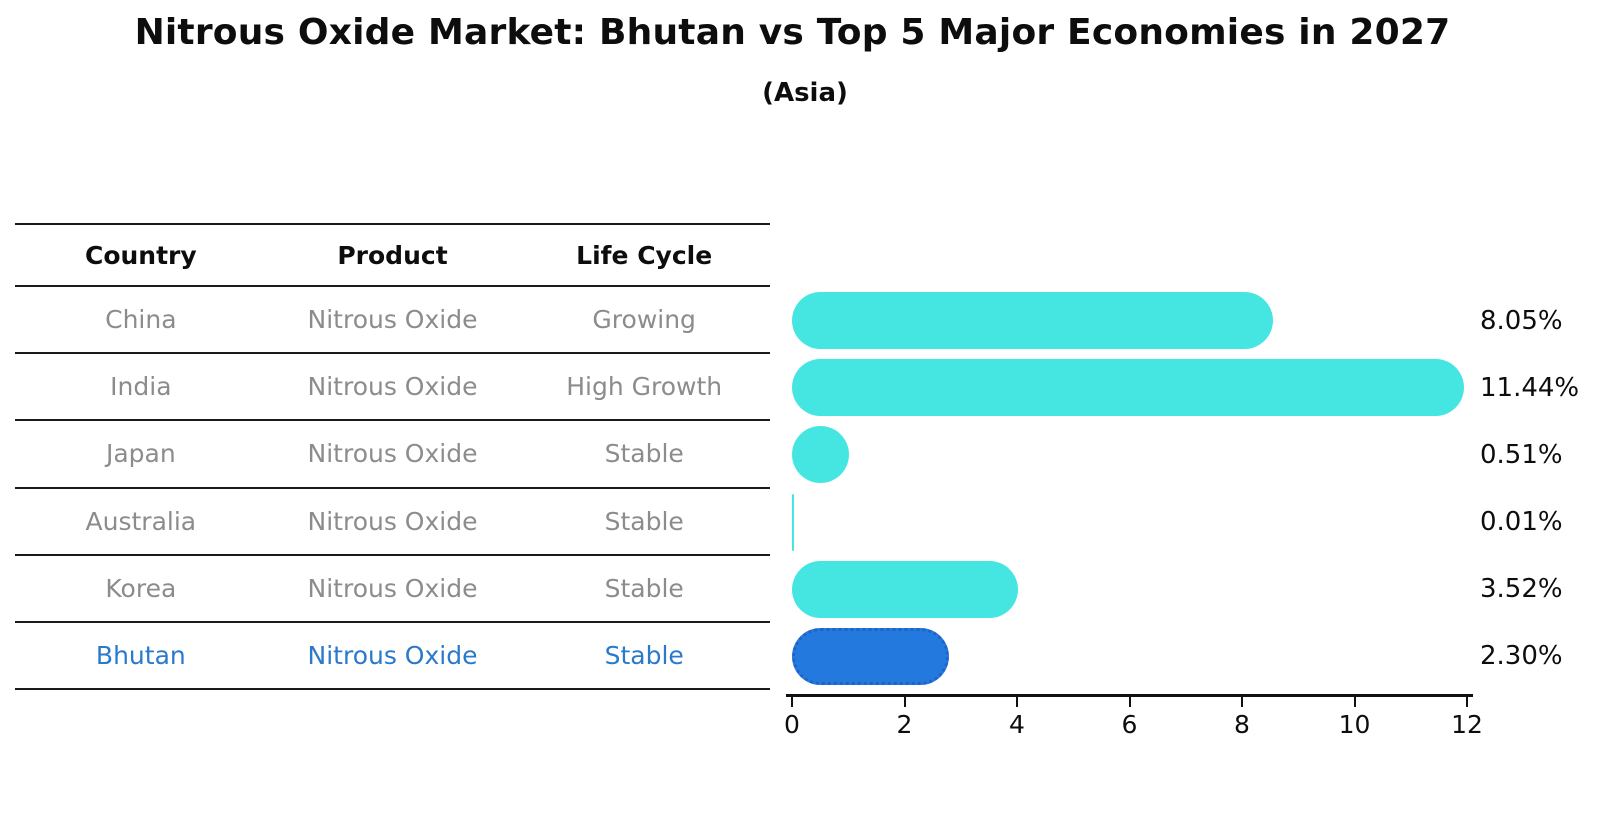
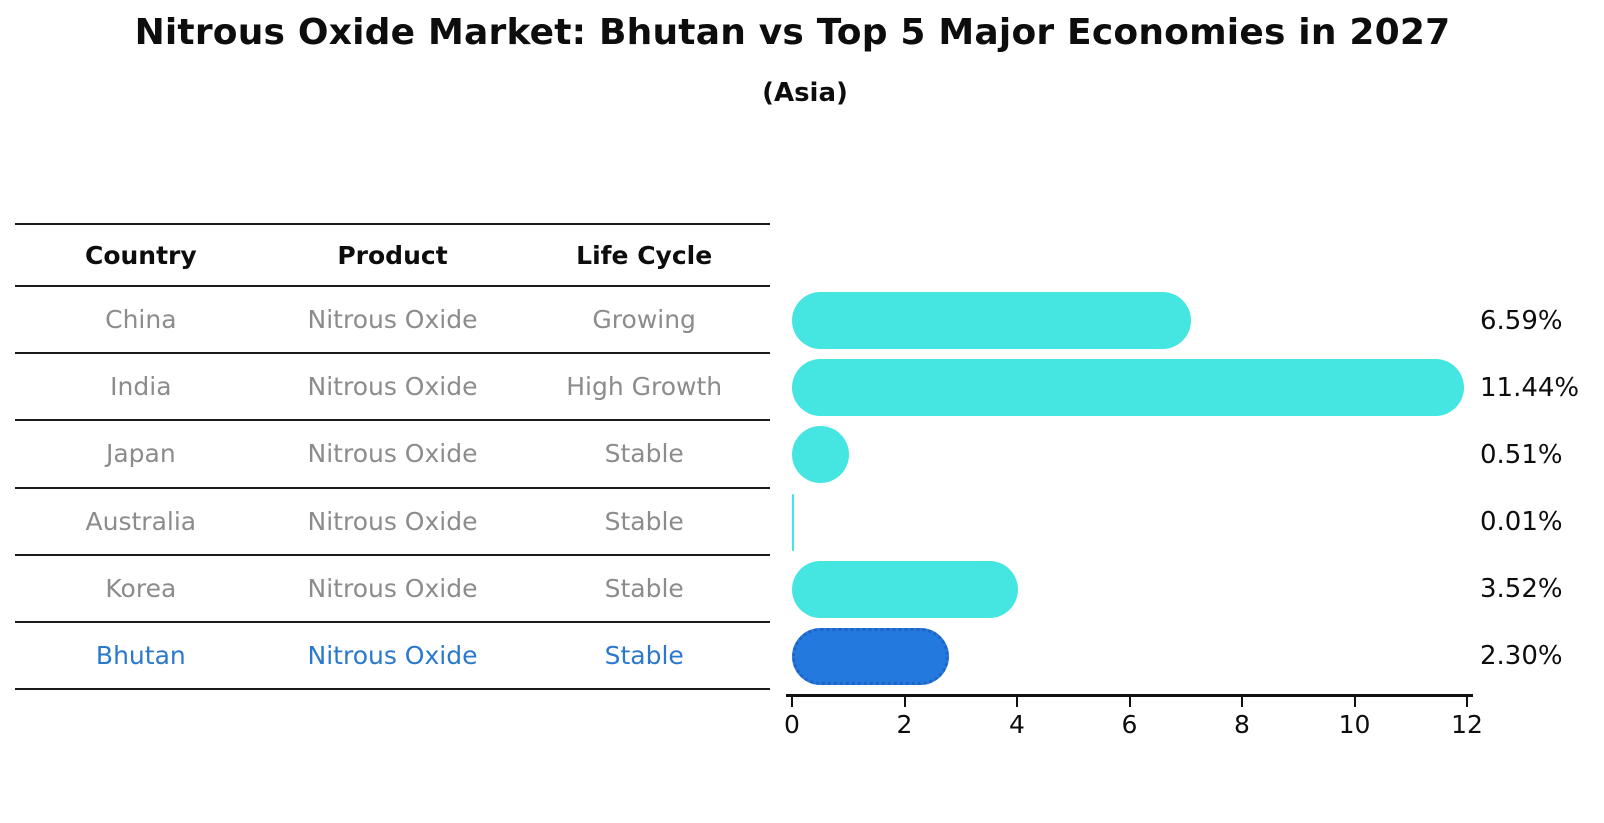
China: 8.05% -> 6.59%
